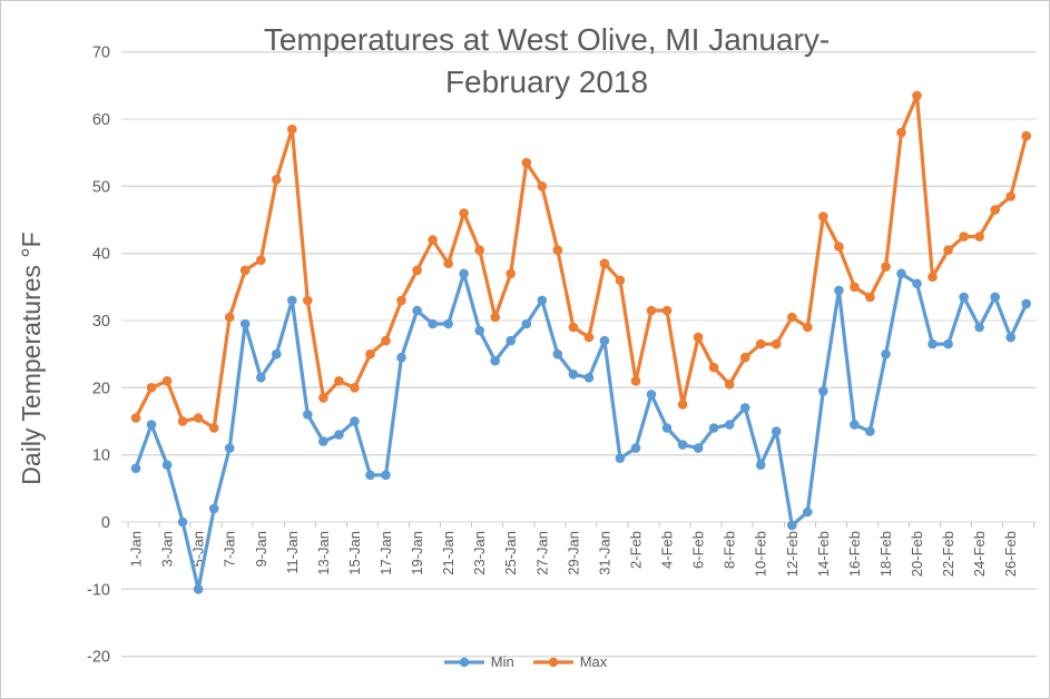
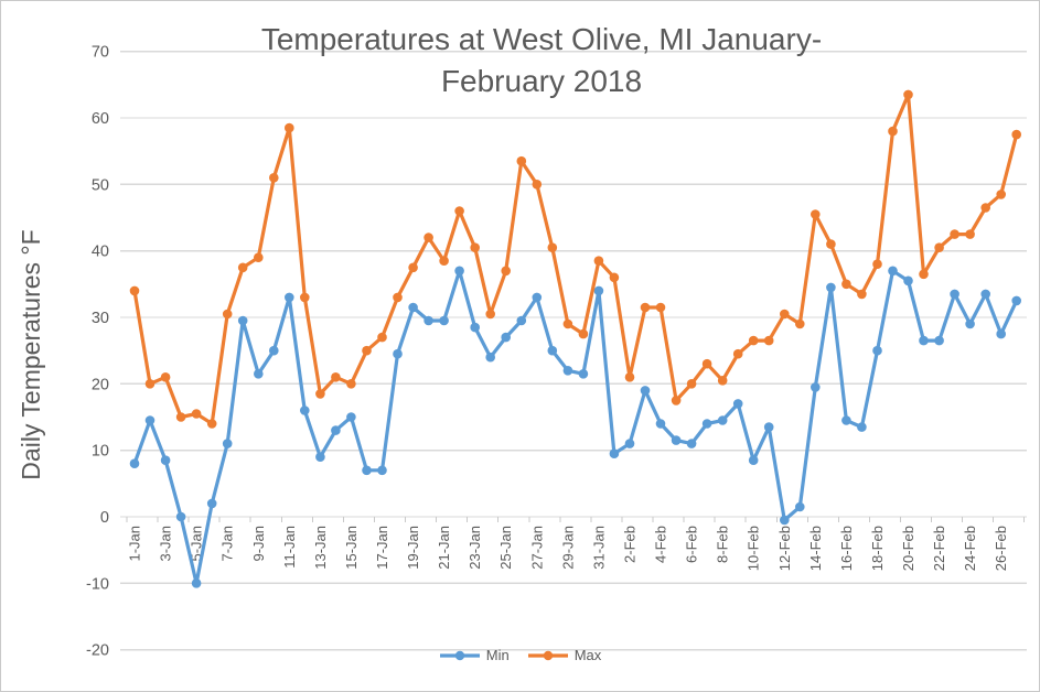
Max/1-Jan: 16 -> 34
Min/13-Jan: 12 -> 9
Min/31-Jan: 27 -> 34
Max/6-Feb: 28 -> 20
